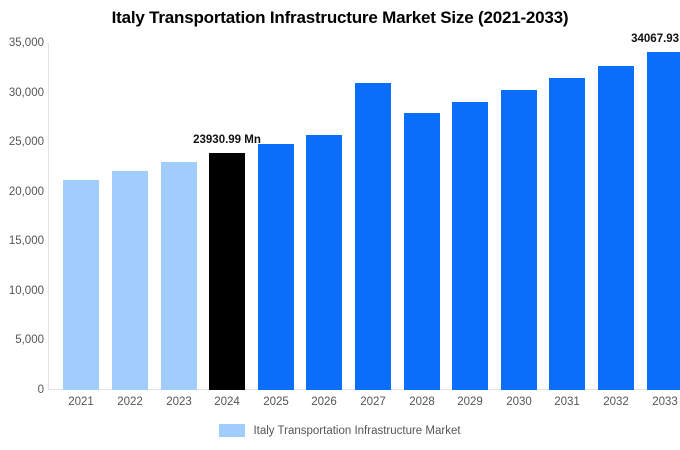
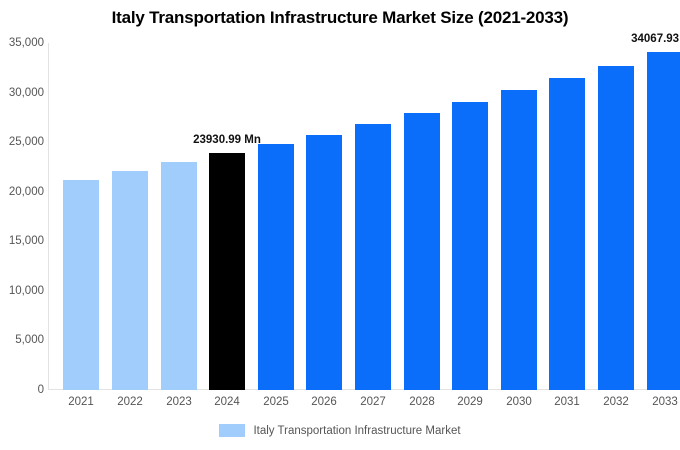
2027: 31000 -> 27000
